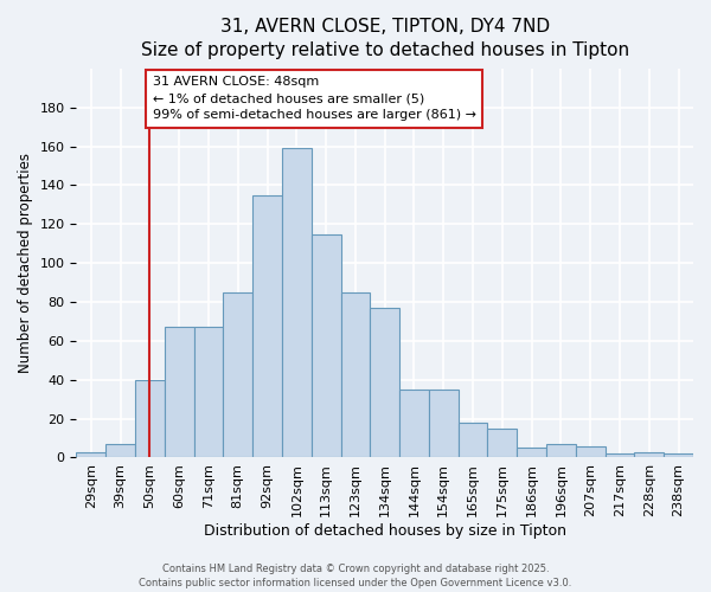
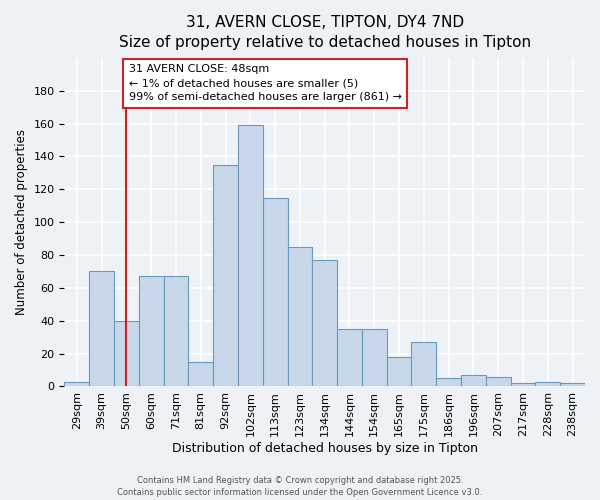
39sqm: 7 -> 70
81sqm: 85 -> 15
175sqm: 15 -> 27
